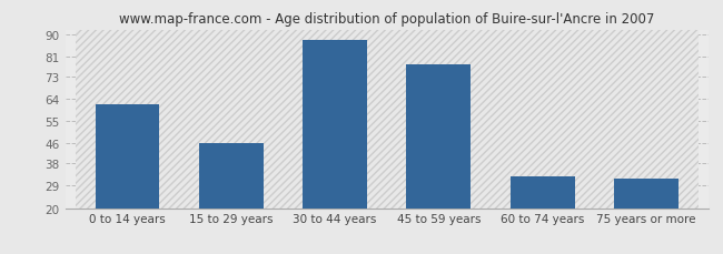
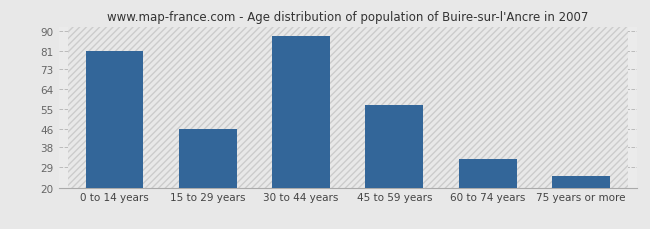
0 to 14 years: 62 -> 81
45 to 59 years: 78 -> 57
75 years or more: 32 -> 25
